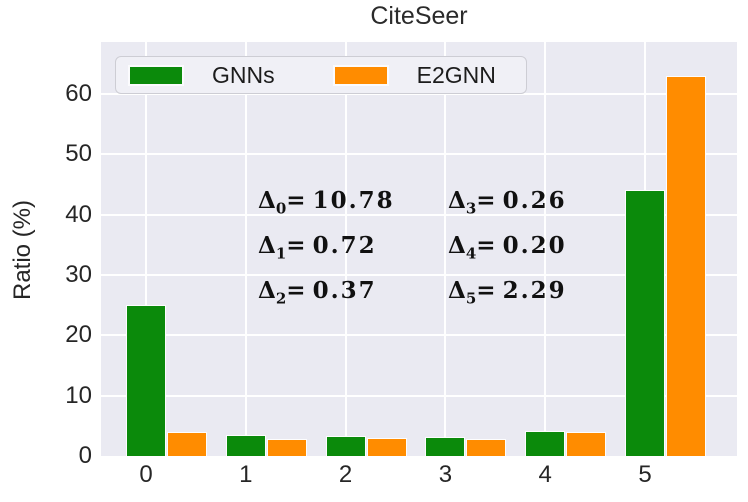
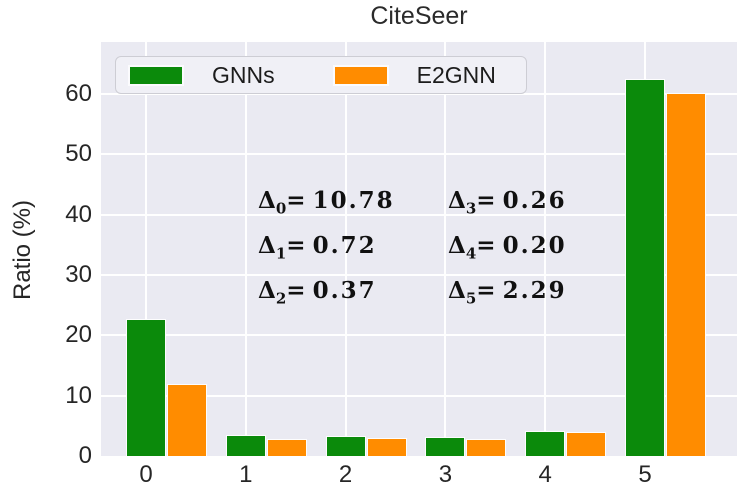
GNNs/0: 25 -> 23
E2GNN/0: 4 -> 12
GNNs/5: 44 -> 62
E2GNN/5: 63 -> 60
